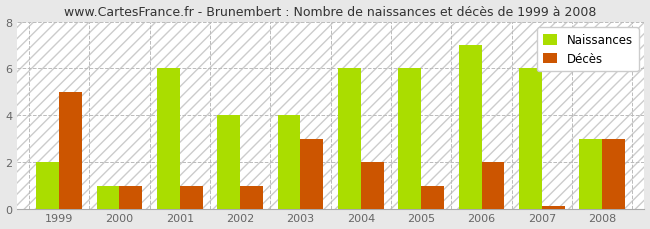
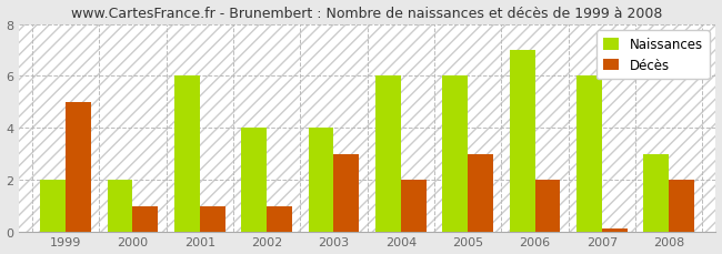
Naissances/2000: 1 -> 2
Décès/2005: 1.00 -> 3.00
Décès/2008: 3.00 -> 2.00
